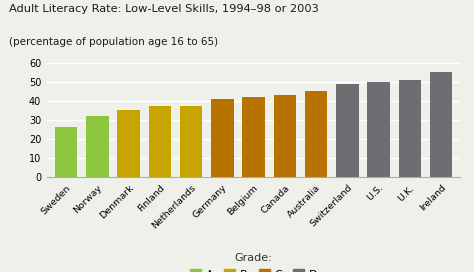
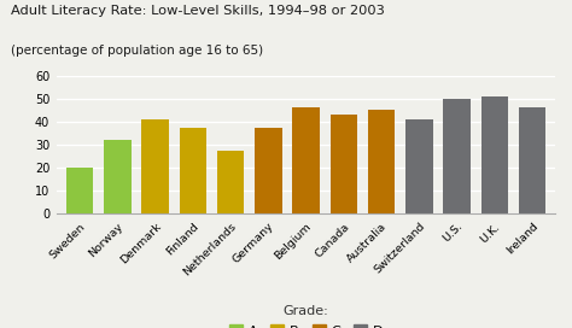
Sweden: 26 -> 20
Denmark: 35 -> 41
Netherlands: 37 -> 27
Germany: 41 -> 37
Belgium: 42 -> 46
Switzerland: 49 -> 41
Ireland: 55 -> 46
